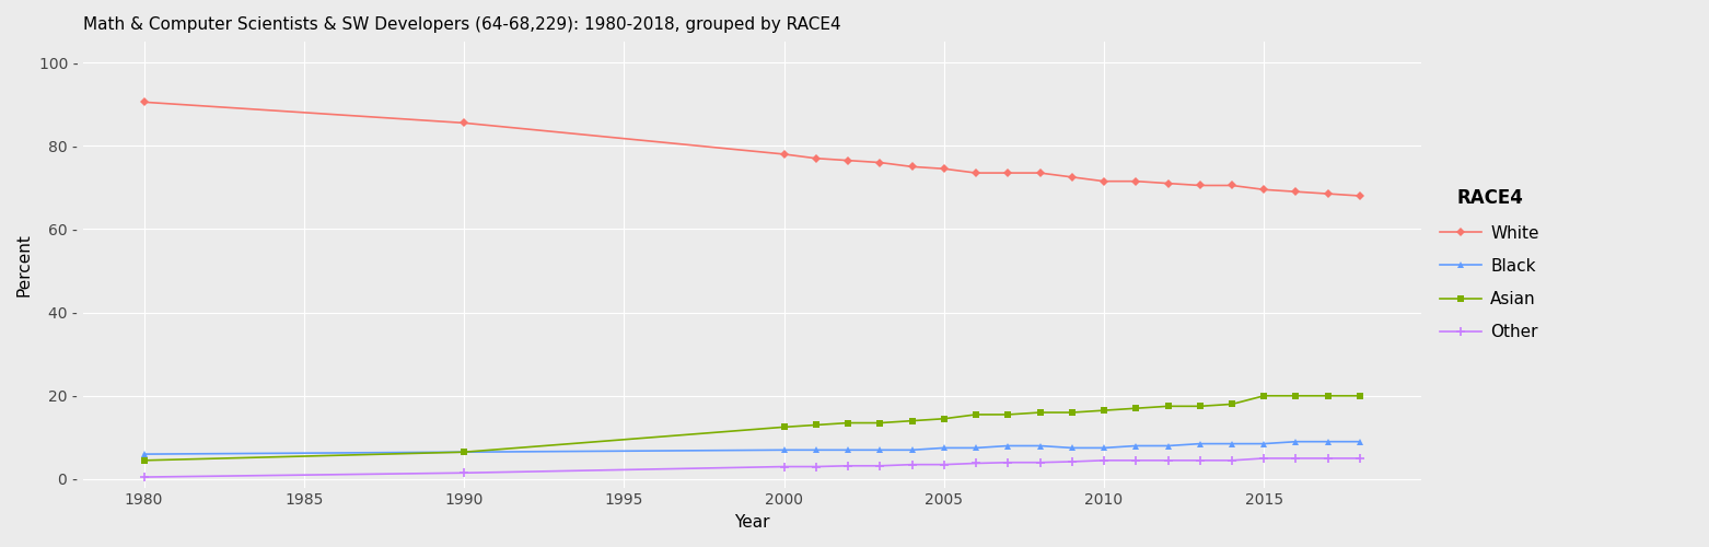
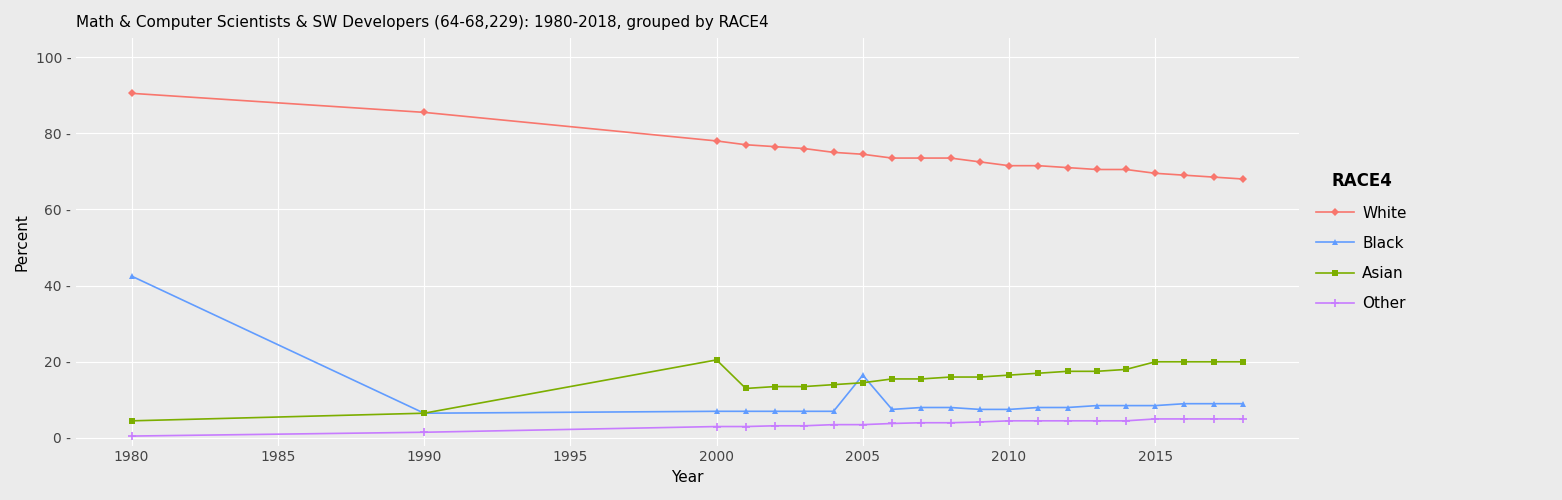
Black/1980: 6.0 - -> 42.5 -
Asian/2000: 12.5 - -> 20.5 -
Black/2005: 7.5 - -> 16.5 -
